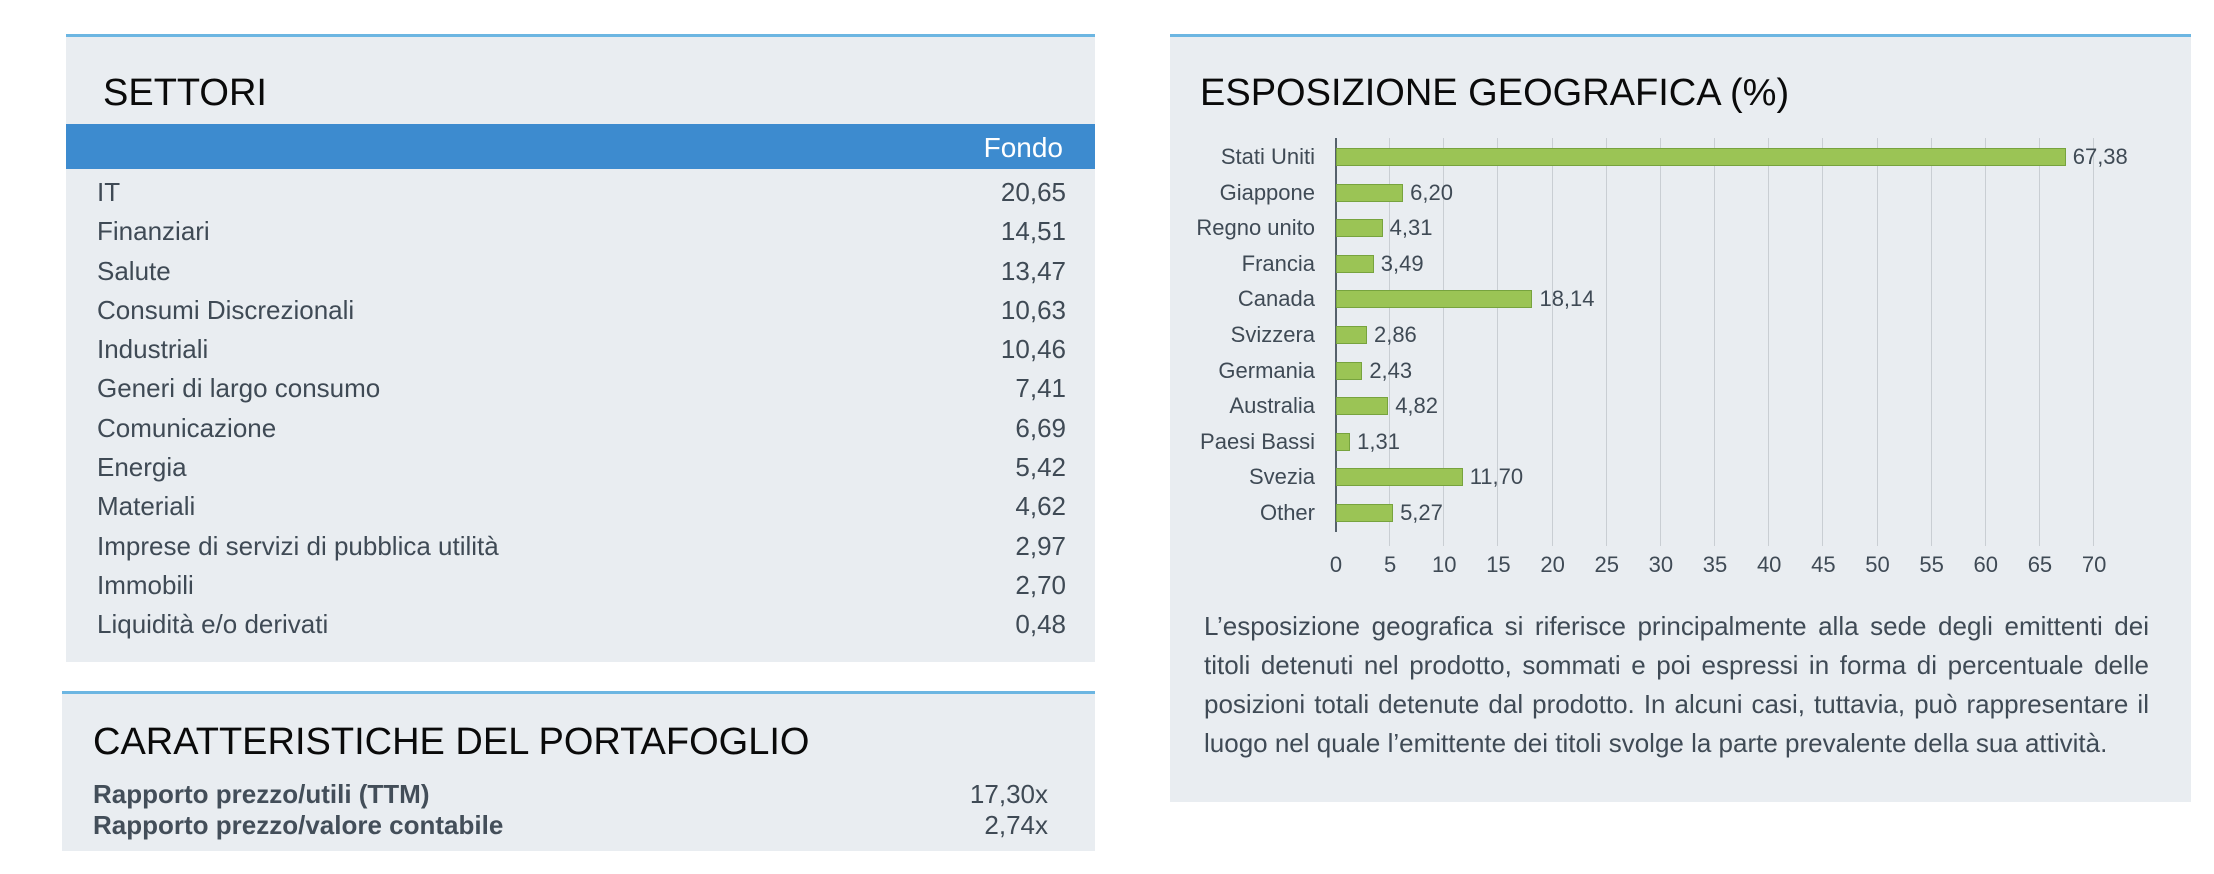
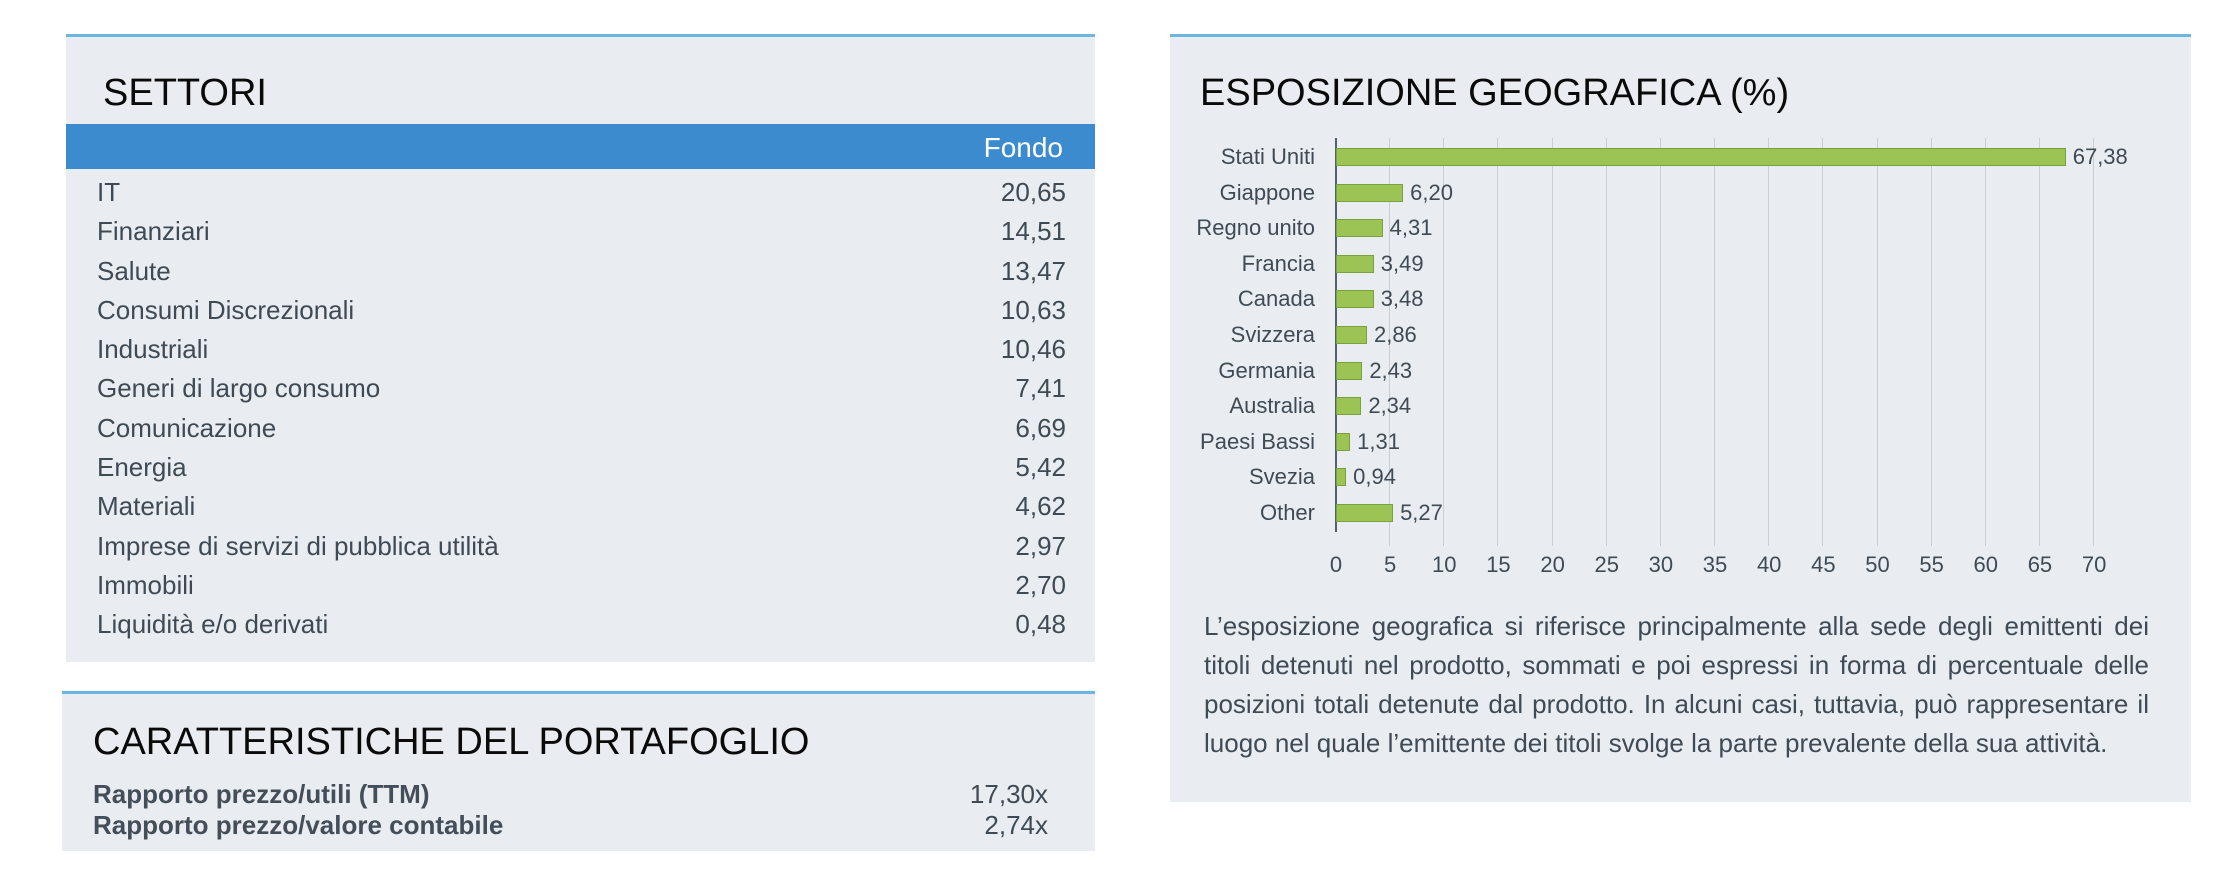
Canada: 18,14 -> 3,48
Australia: 4,82 -> 2,34
Svezia: 11,70 -> 0,94
